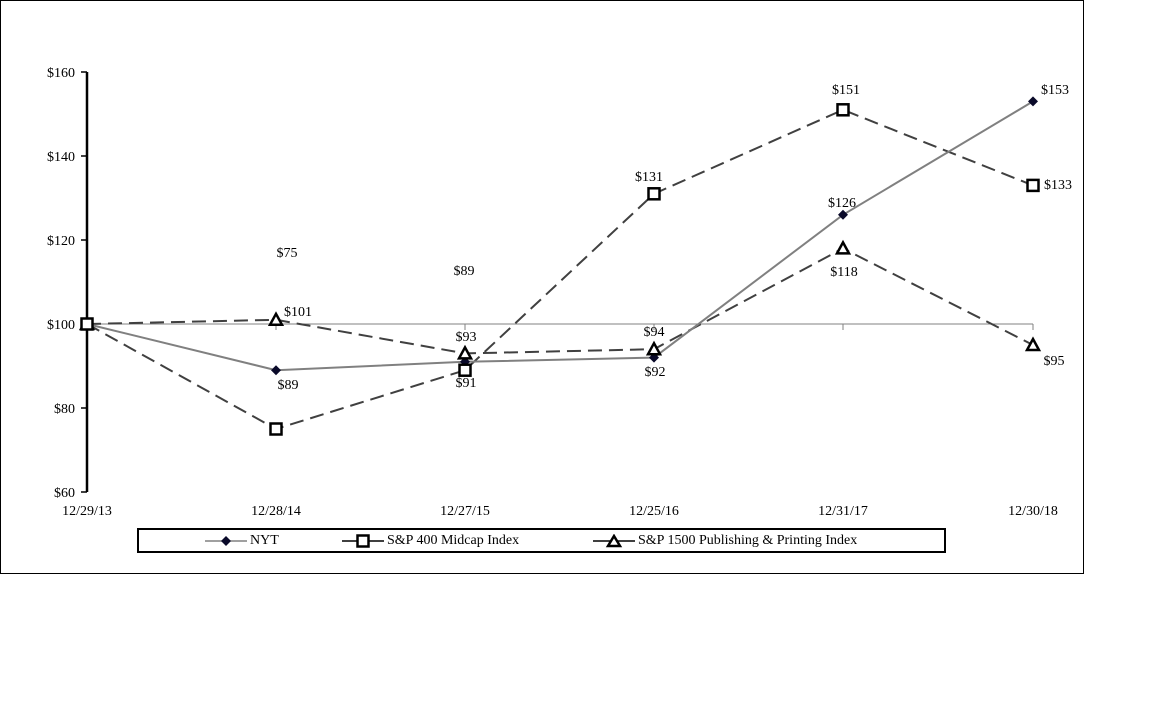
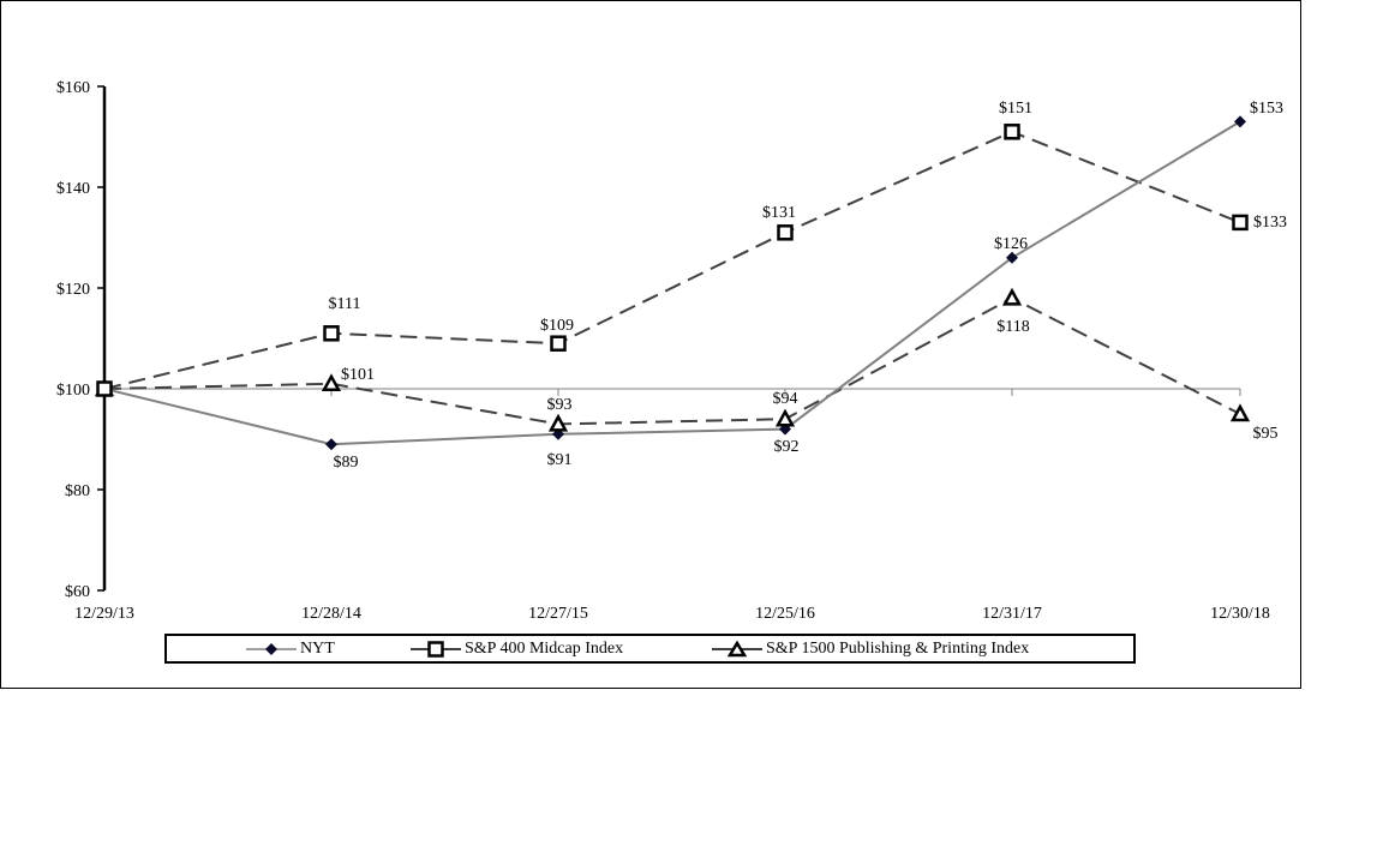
S&P 400 Midcap Index/12/28/14: $75 -> $111
S&P 400 Midcap Index/12/27/15: $89 -> $109
